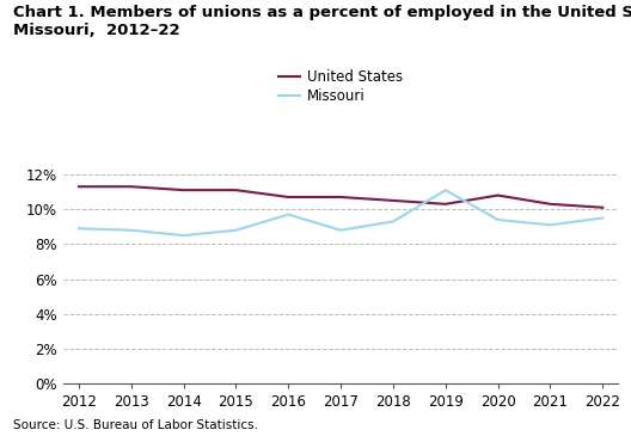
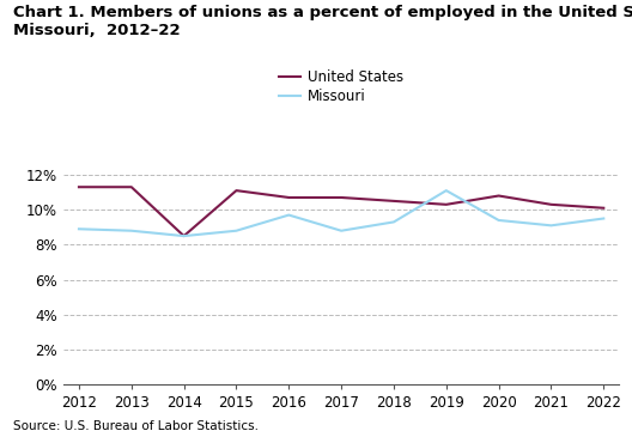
United States/2014: 11.1% -> 8.5%
